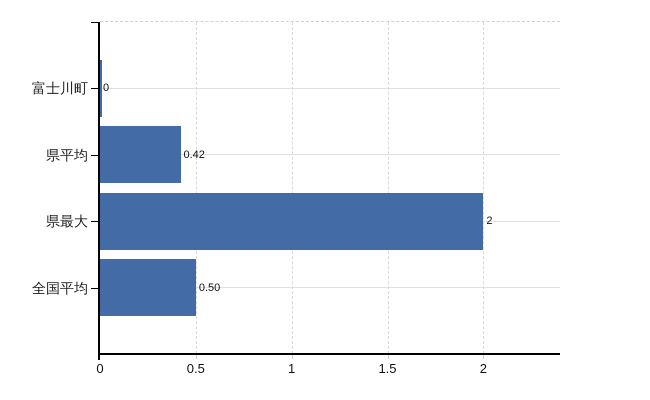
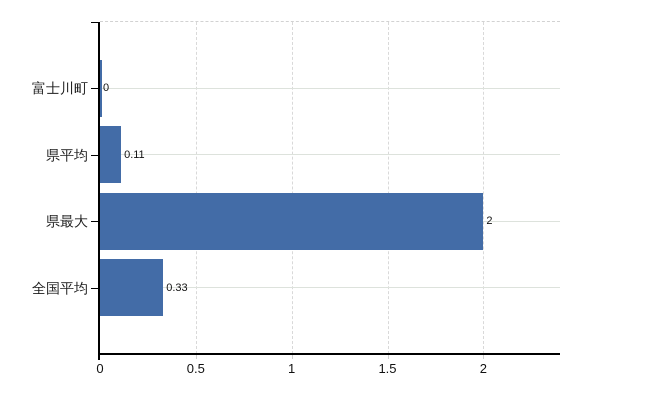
県平均: 0.42 -> 0.11
全国平均: 0.50 -> 0.33
